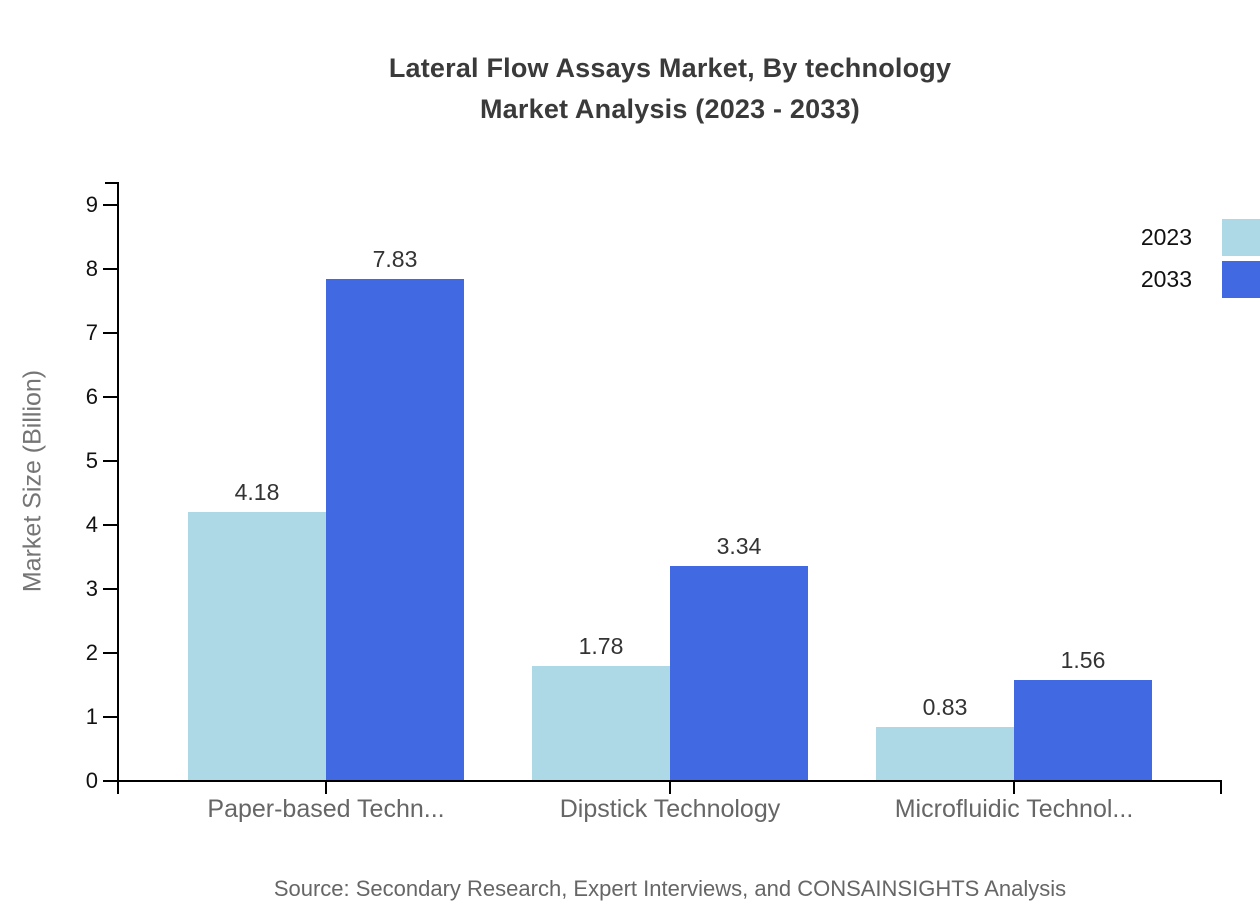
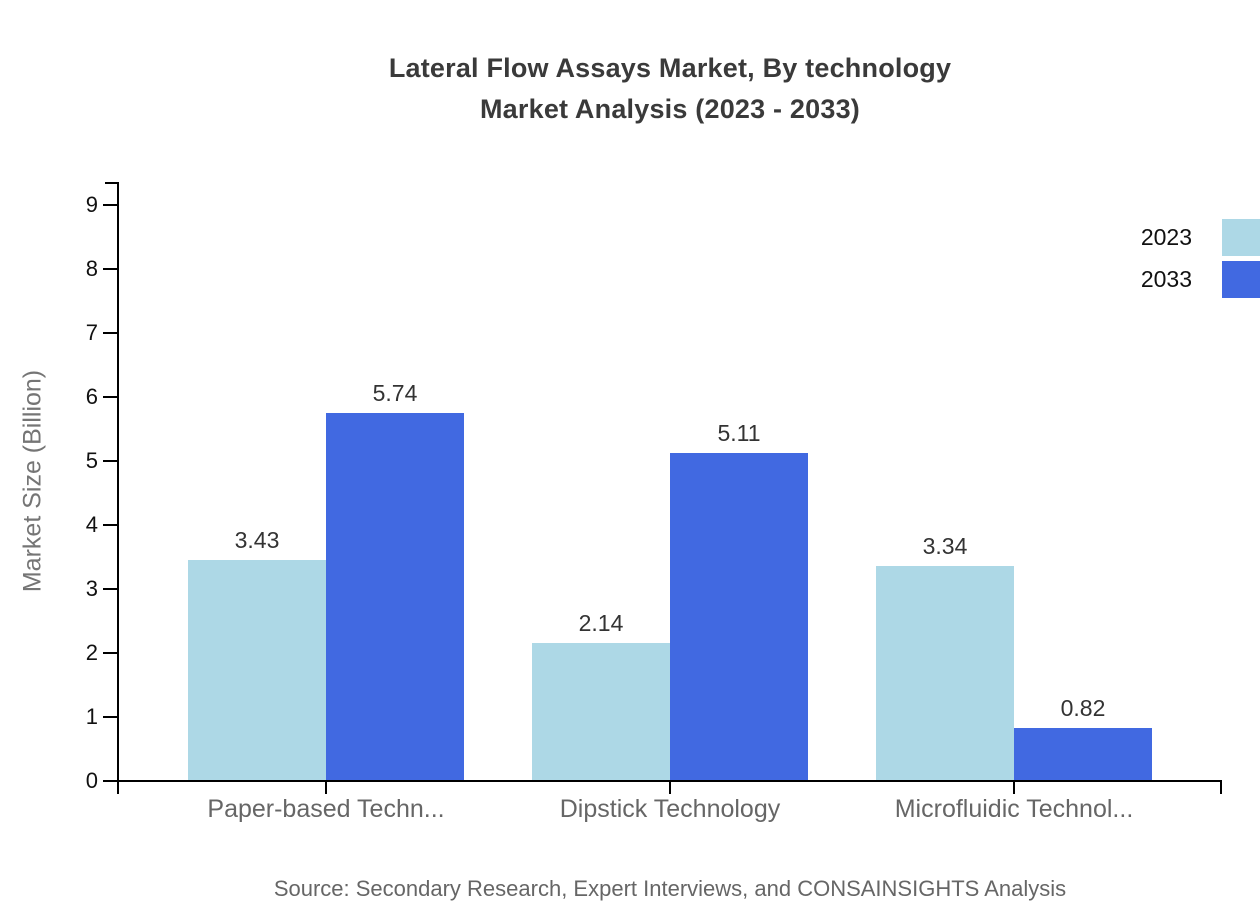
2023/Paper-based Techn...: 4.18 -> 3.43
2033/Paper-based Techn...: 7.83 -> 5.74
2023/Dipstick Technology: 1.78 -> 2.14
2033/Dipstick Technology: 3.34 -> 5.11
2023/Microfluidic Technol...: 0.83 -> 3.34
2033/Microfluidic Technol...: 1.56 -> 0.82
